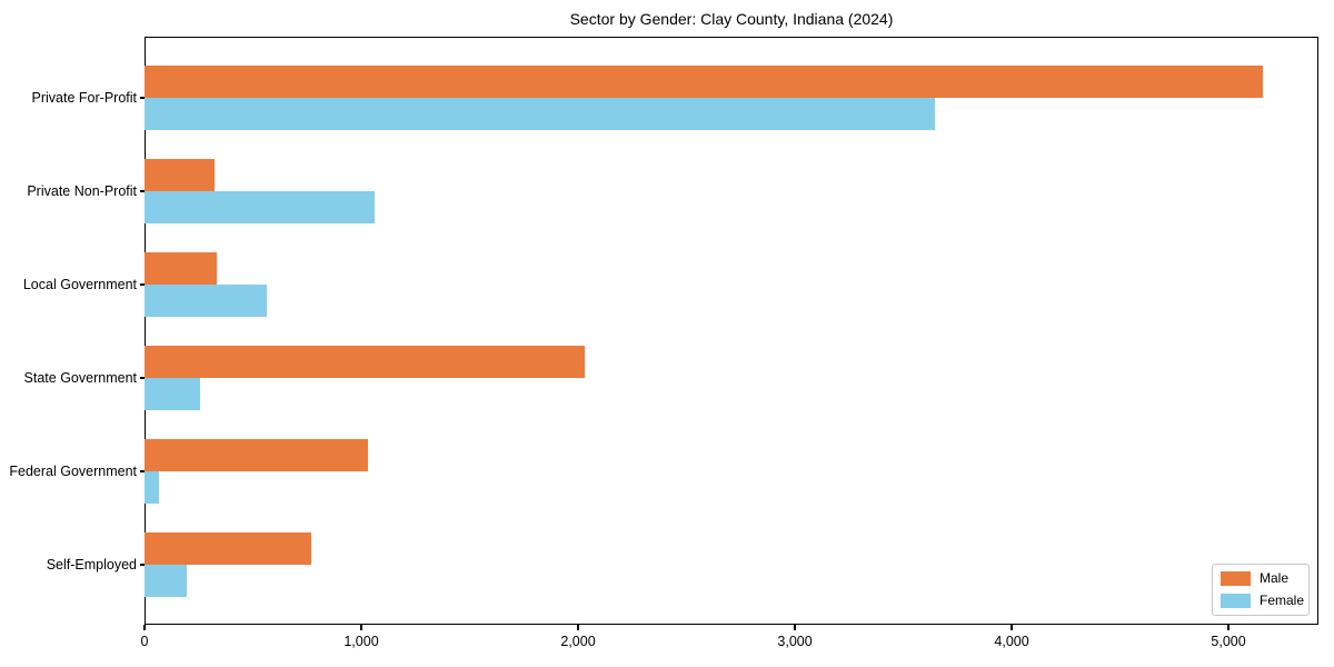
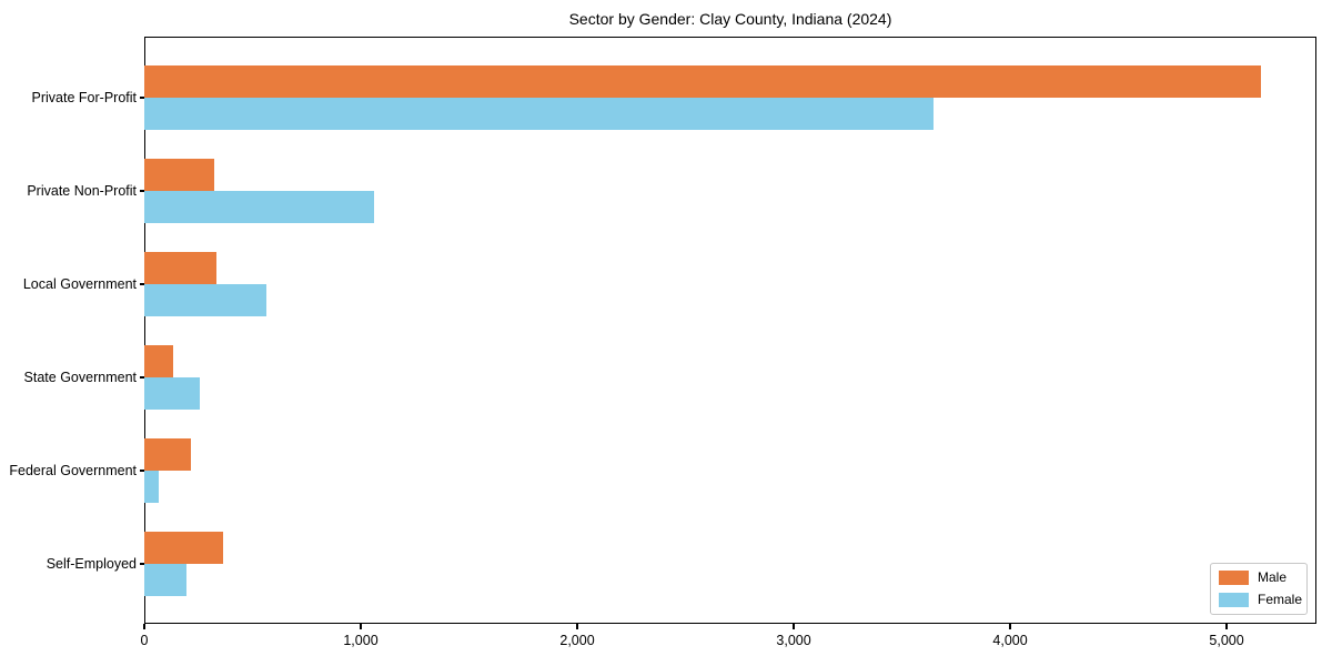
Male/State Government: 2030 -> 140
Male/Federal Government: 1030 -> 220
Male/Self-Employed: 770 -> 360
